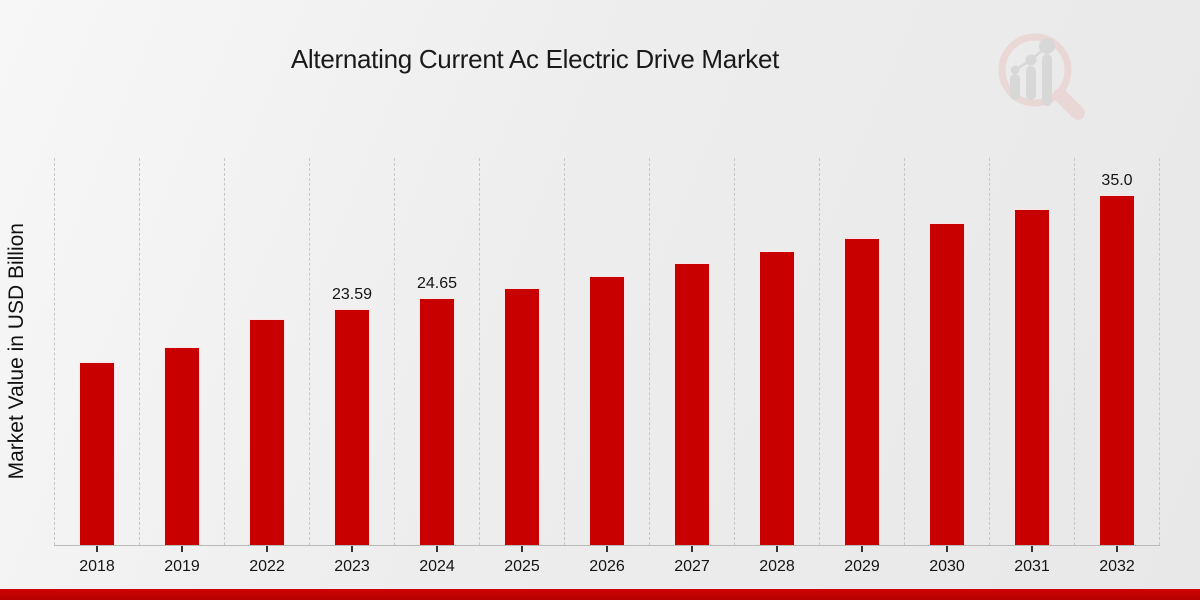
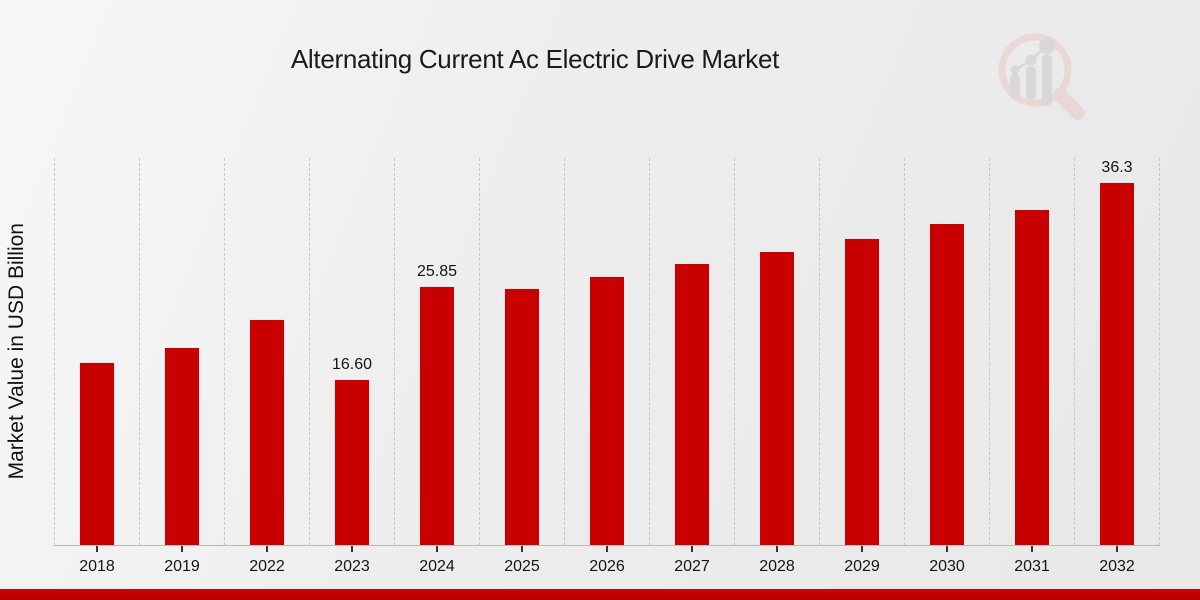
2023: 23.59 -> 16.60
2024: 24.65 -> 25.85
2032: 35.0 -> 36.3
